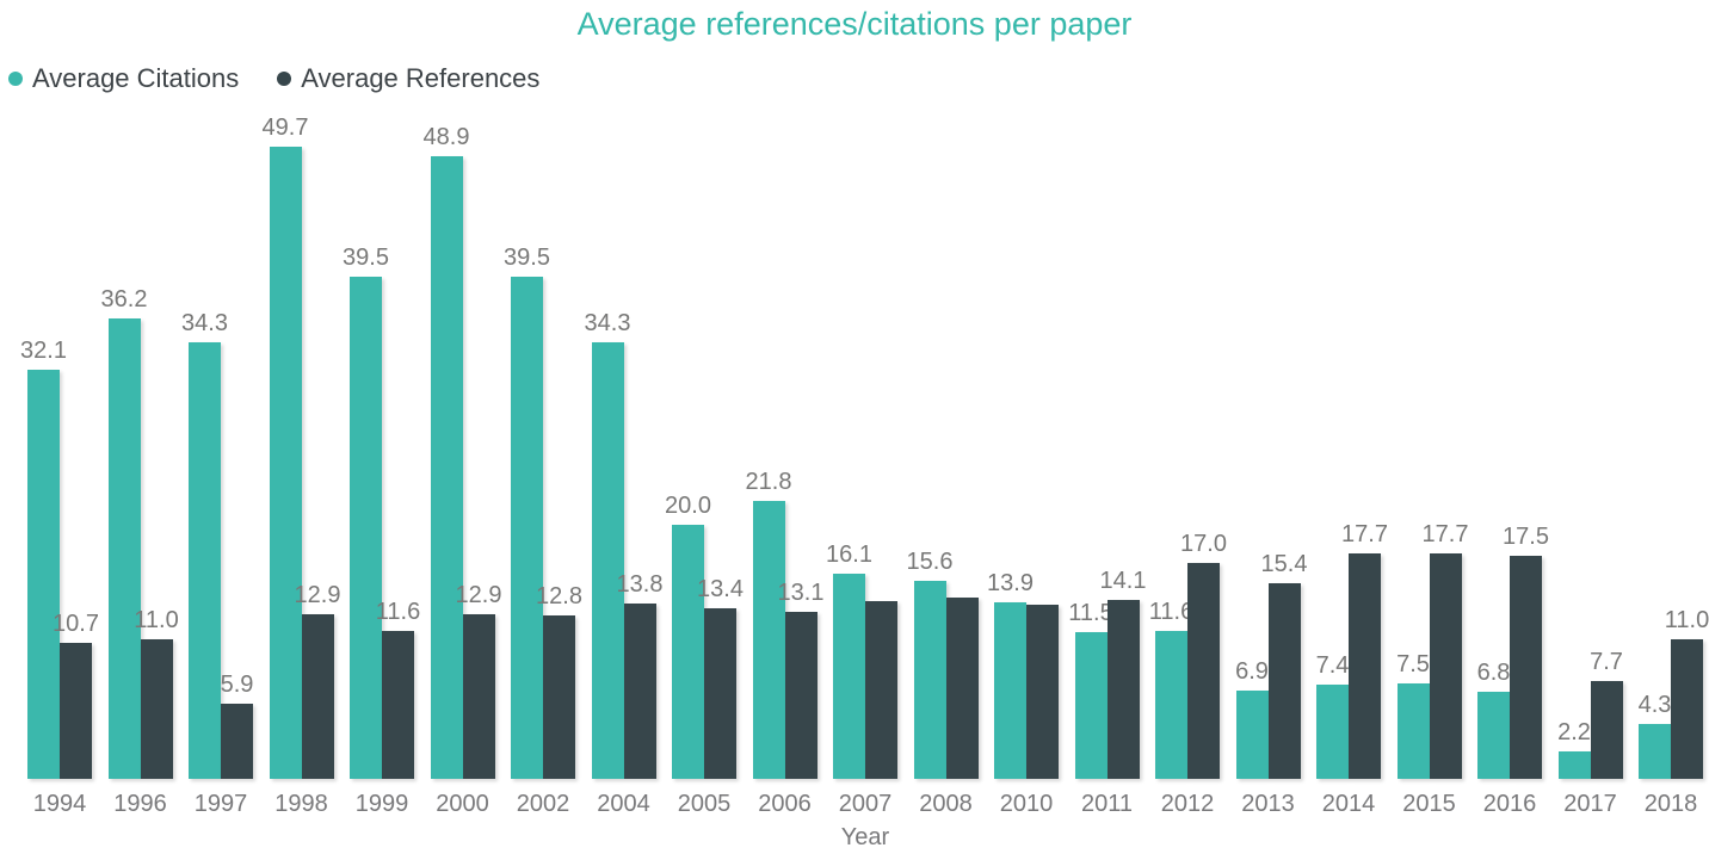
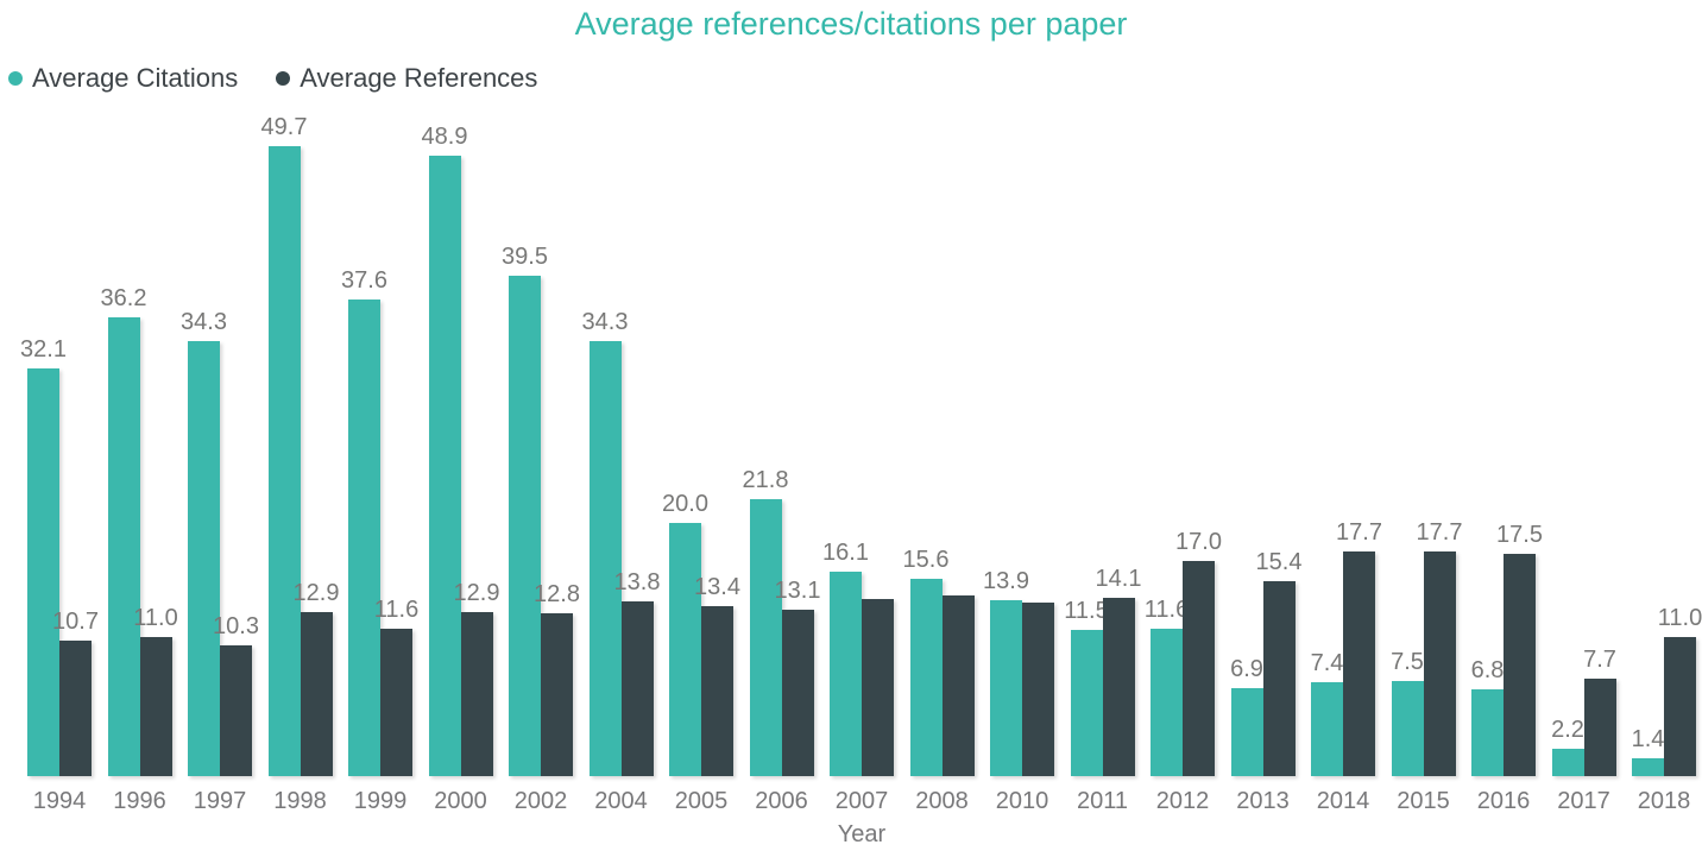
Average References/1997: 5.9 -> 10.3
Average Citations/1999: 39.5 -> 37.6
Average Citations/2018: 4.3 -> 1.4
